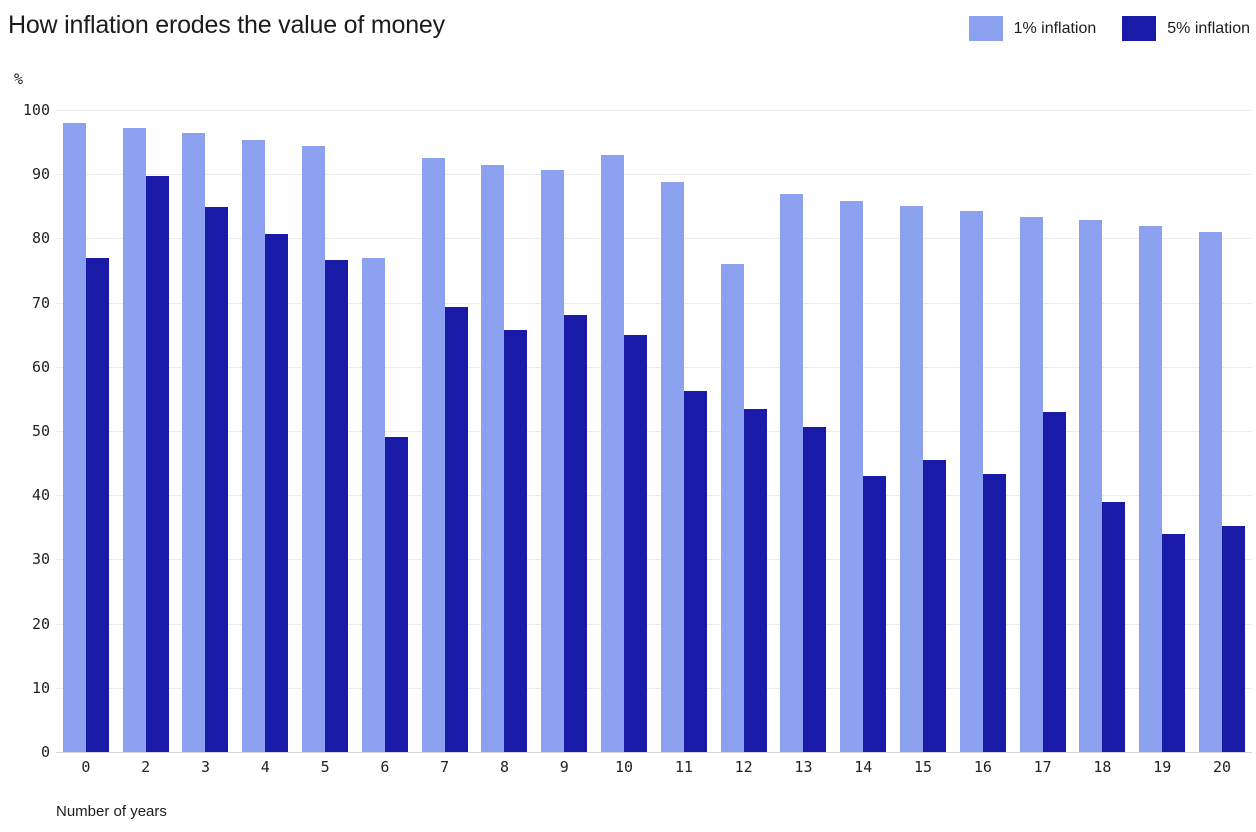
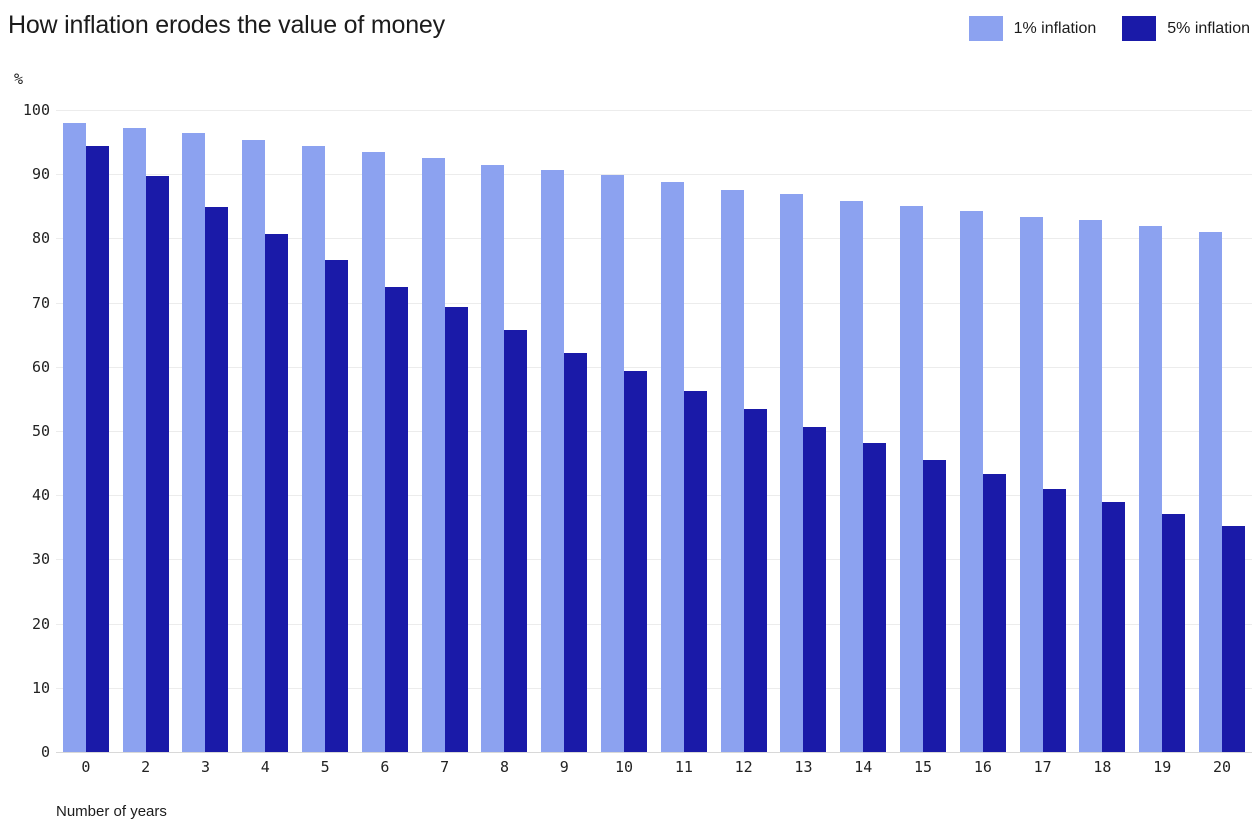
5% inflation/0: 77 -> 94
1% inflation/6: 77 -> 93
5% inflation/6: 49 -> 72
5% inflation/9: 68 -> 62
1% inflation/10: 93 -> 90
5% inflation/10: 65 -> 59
1% inflation/12: 76 -> 88
5% inflation/14: 43 -> 48
5% inflation/17: 53 -> 41
5% inflation/19: 34 -> 37
